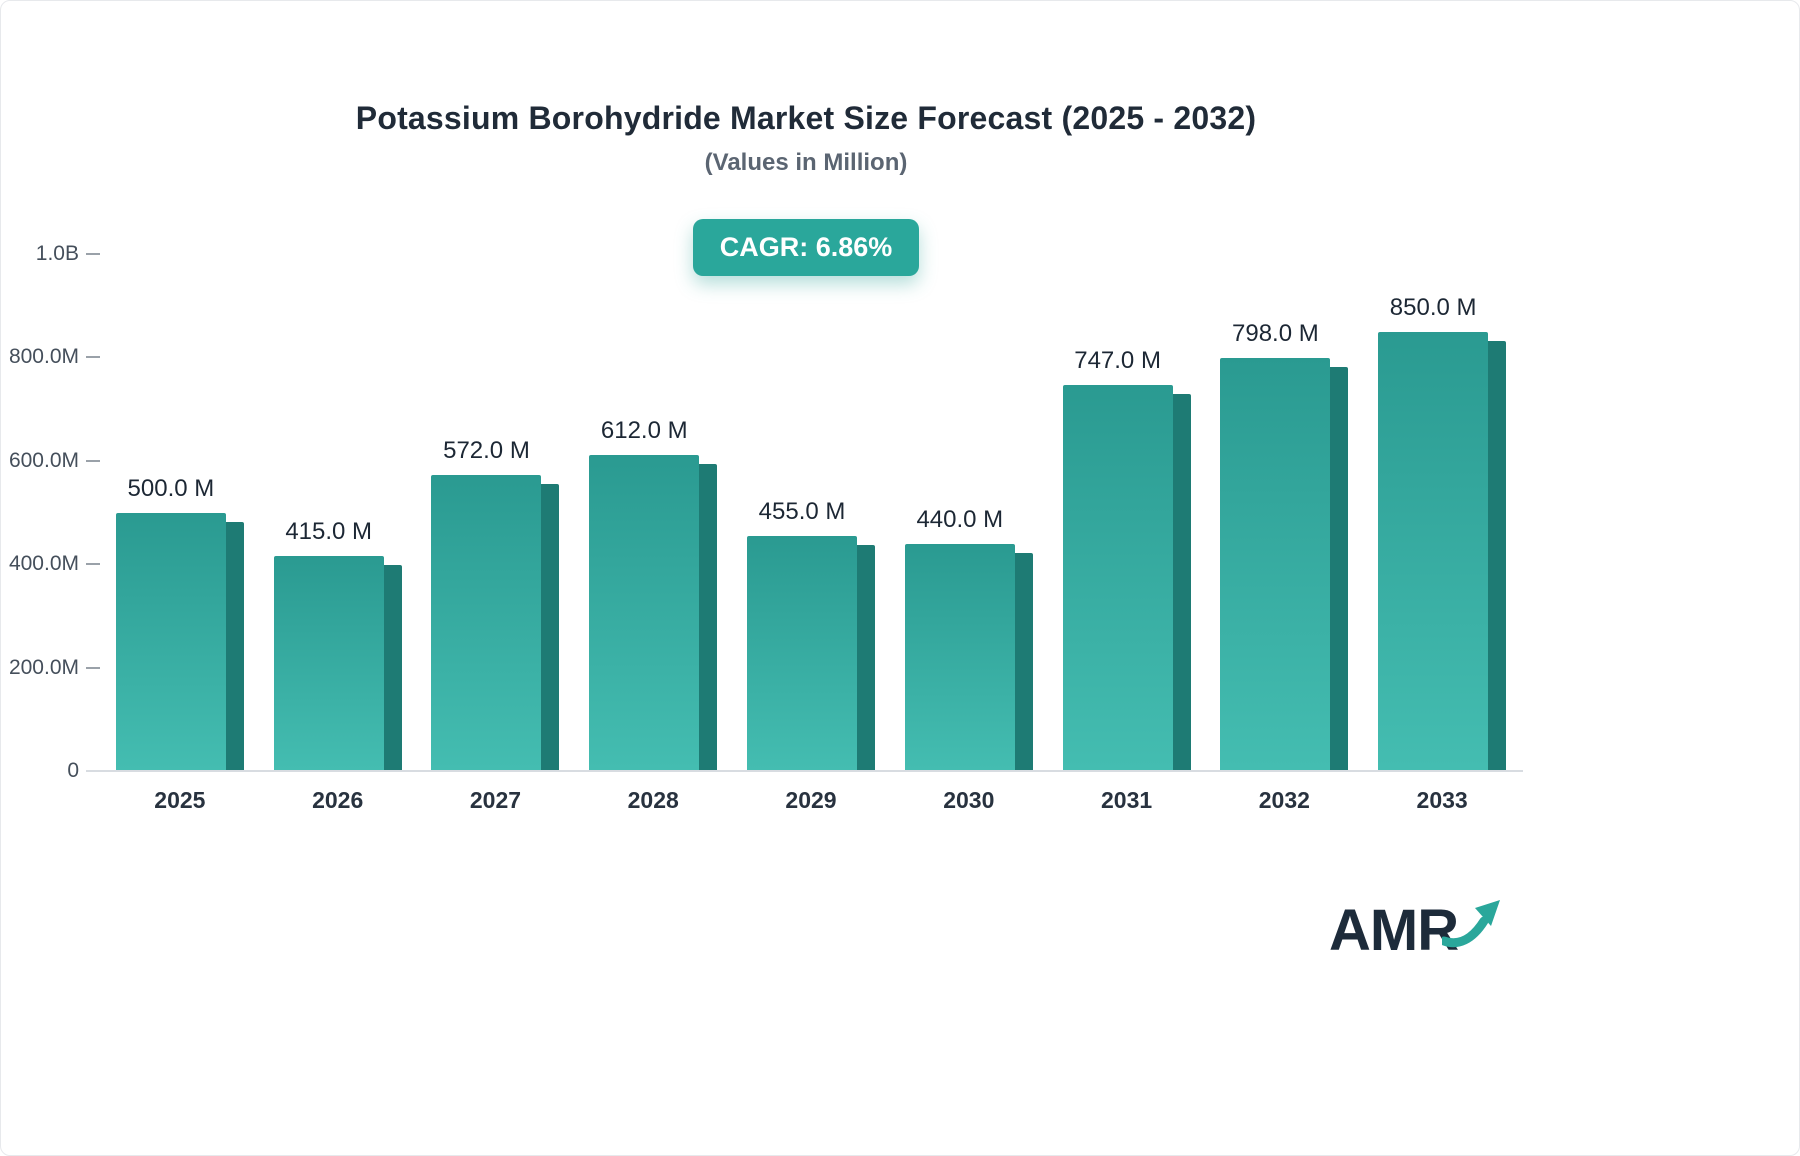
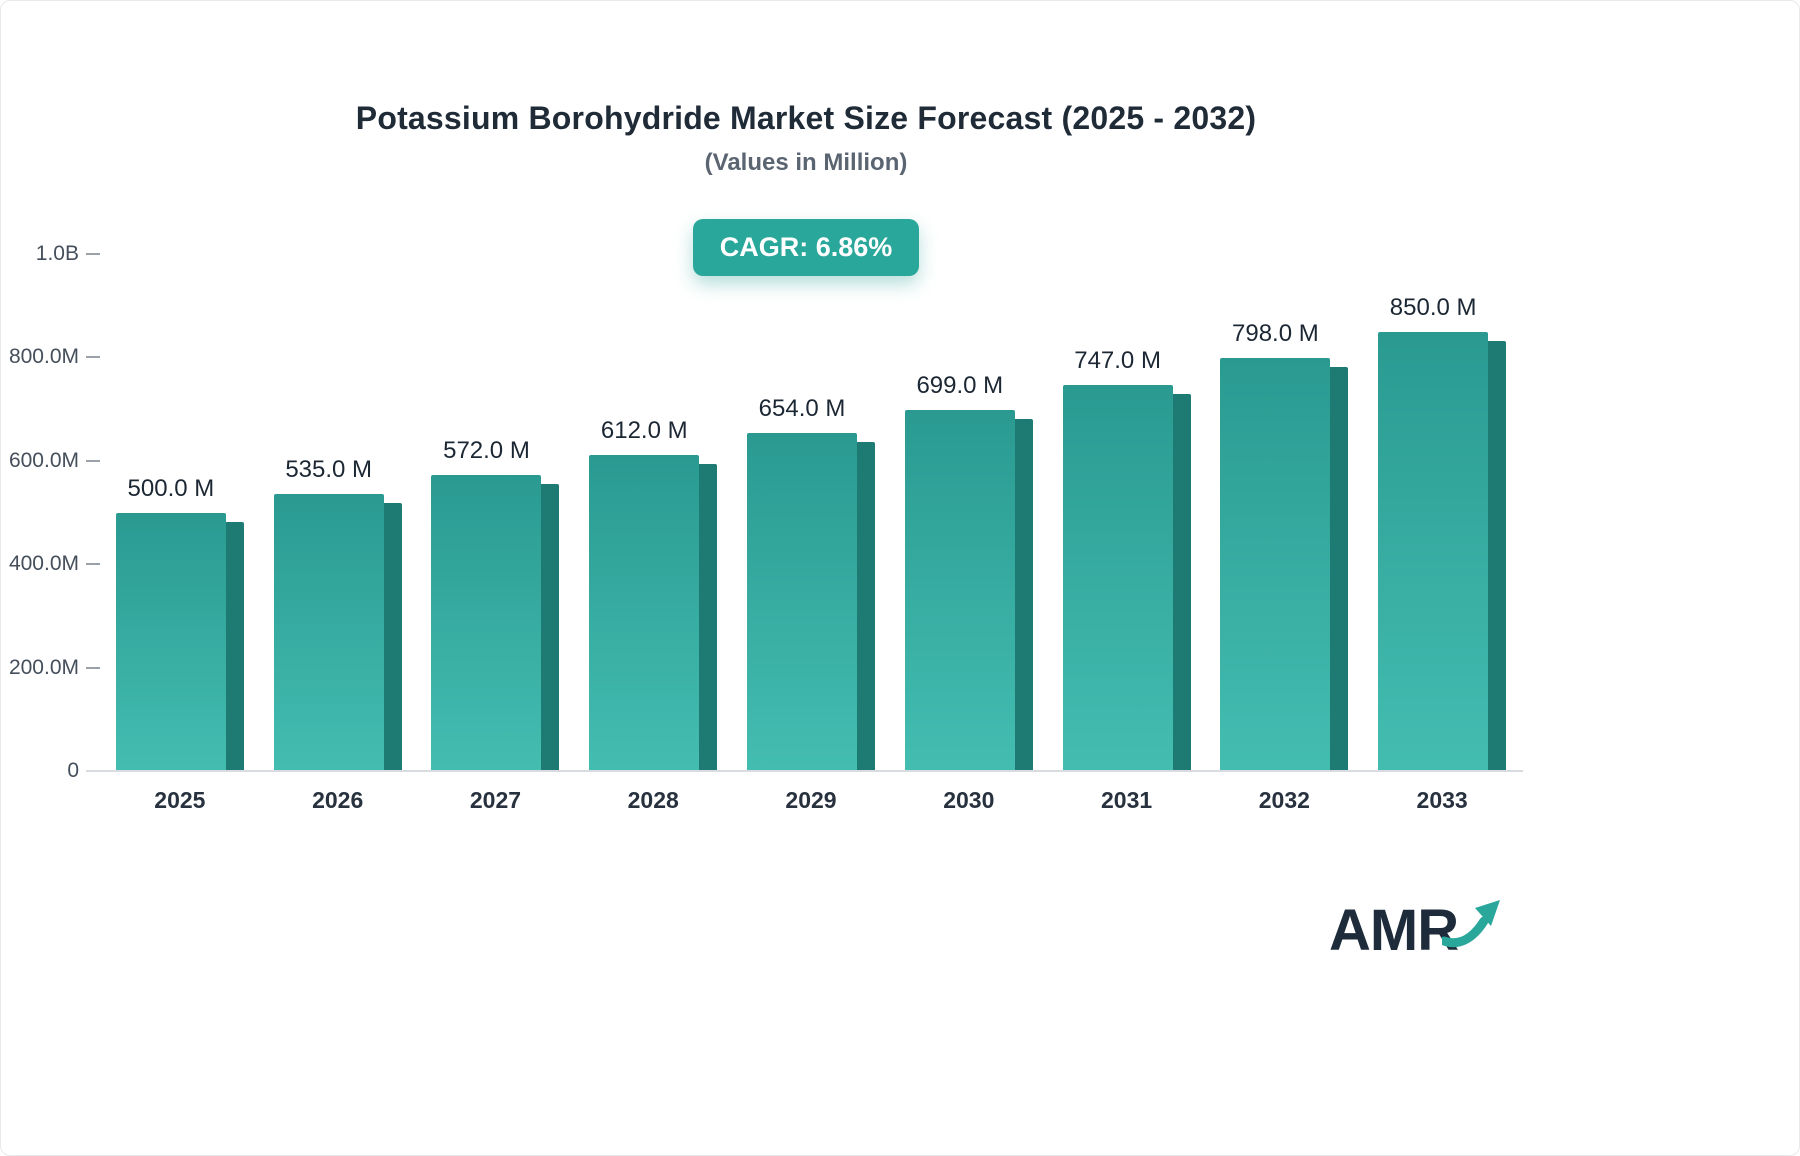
2026: 415.0 -> 535.0
2029: 455.0 -> 654.0
2030: 440.0 -> 699.0
